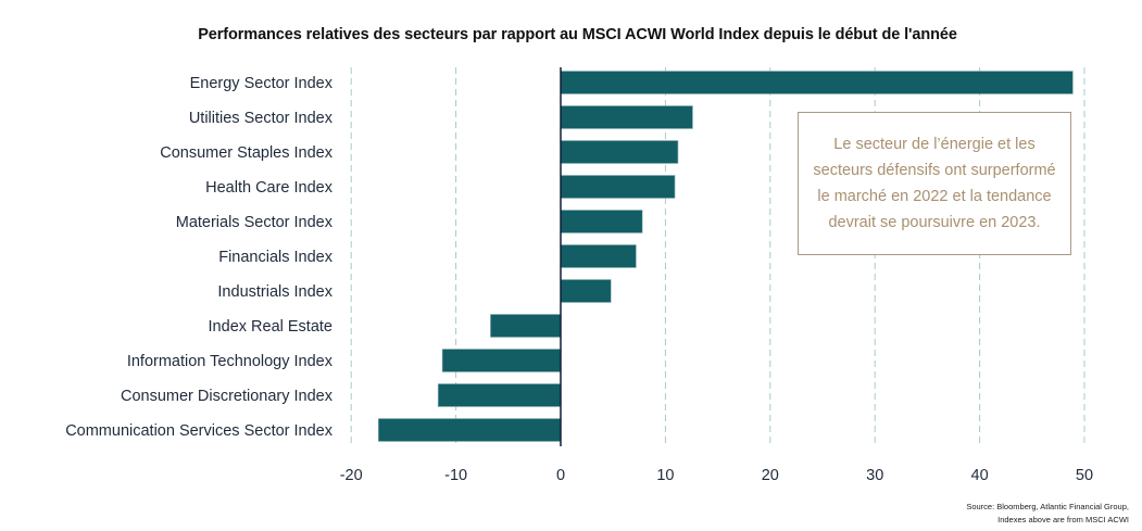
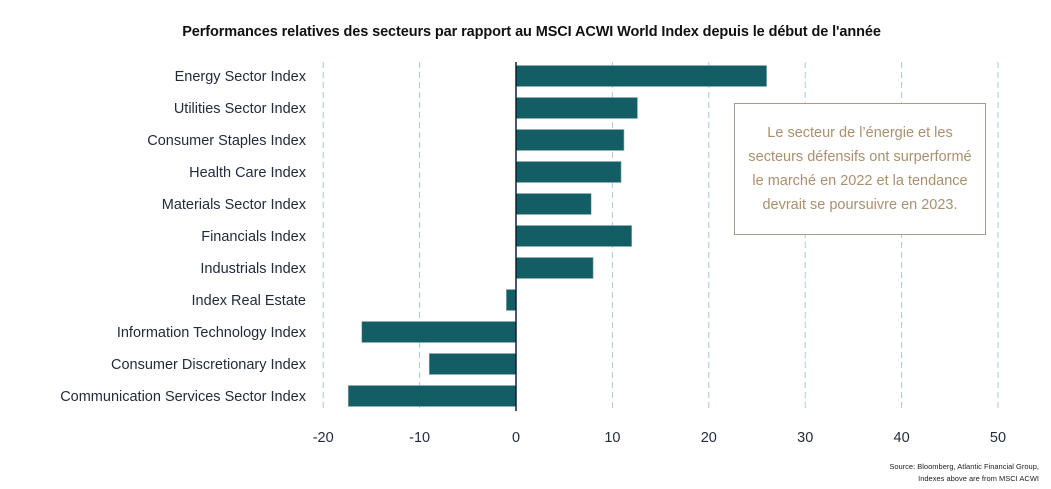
Energy Sector Index: 49 -> 26
Financials Index: 7 -> 12
Industrials Index: 5 -> 8
Index Real Estate: -7 -> -1
Information Technology Index: -11 -> -16
Consumer Discretionary Index: -12 -> -9
